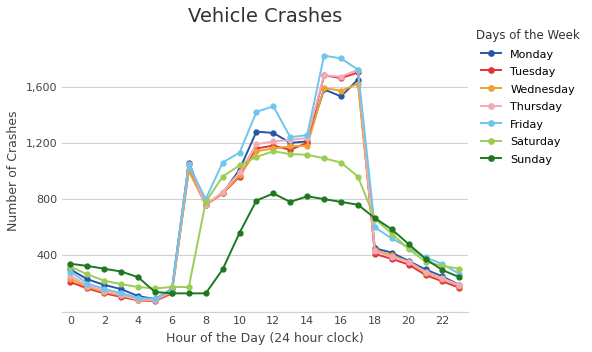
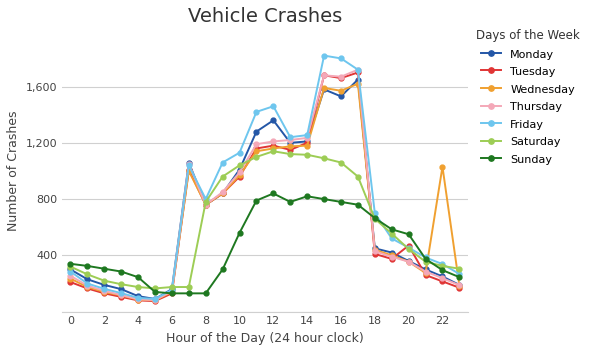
Monday/12: 1,270 -> 1,360
Friday/18: 600 -> 700
Tuesday/20: 340 -> 470
Sunday/20: 480 -> 550
Wednesday/22: 240 -> 1,030
